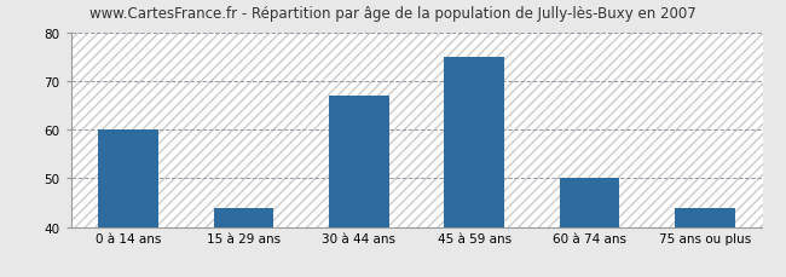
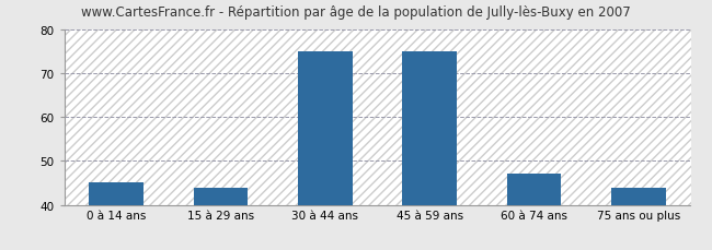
0 à 14 ans: 60 -> 45
30 à 44 ans: 67 -> 75
60 à 74 ans: 50 -> 47
